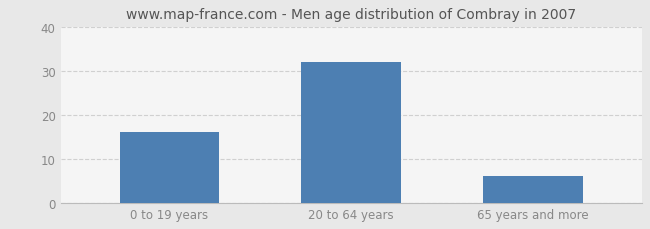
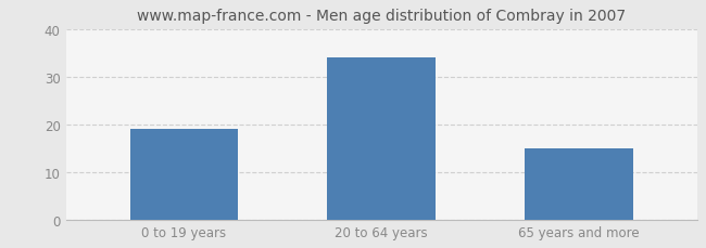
0 to 19 years: 16 -> 19
20 to 64 years: 32 -> 34
65 years and more: 6 -> 15
